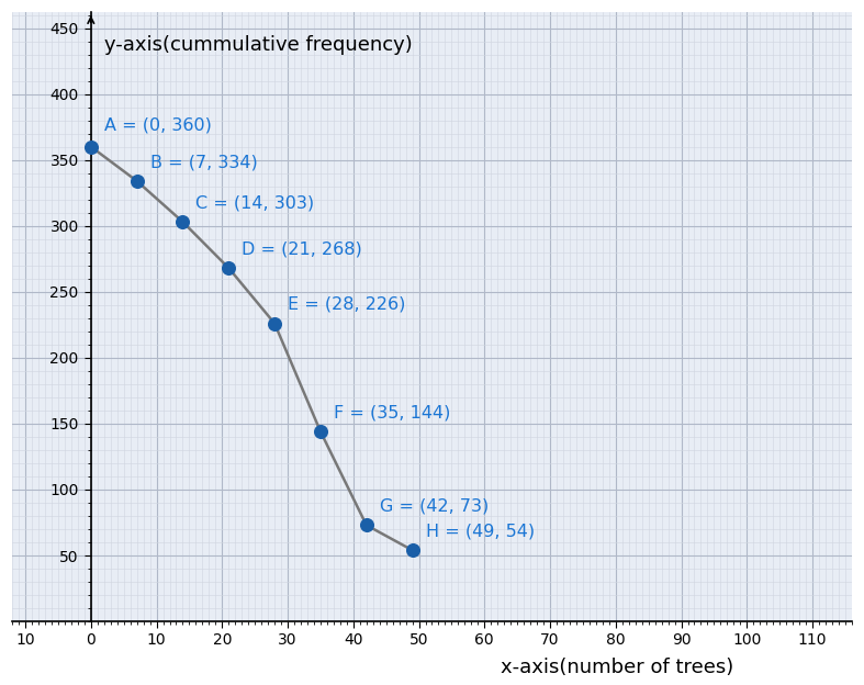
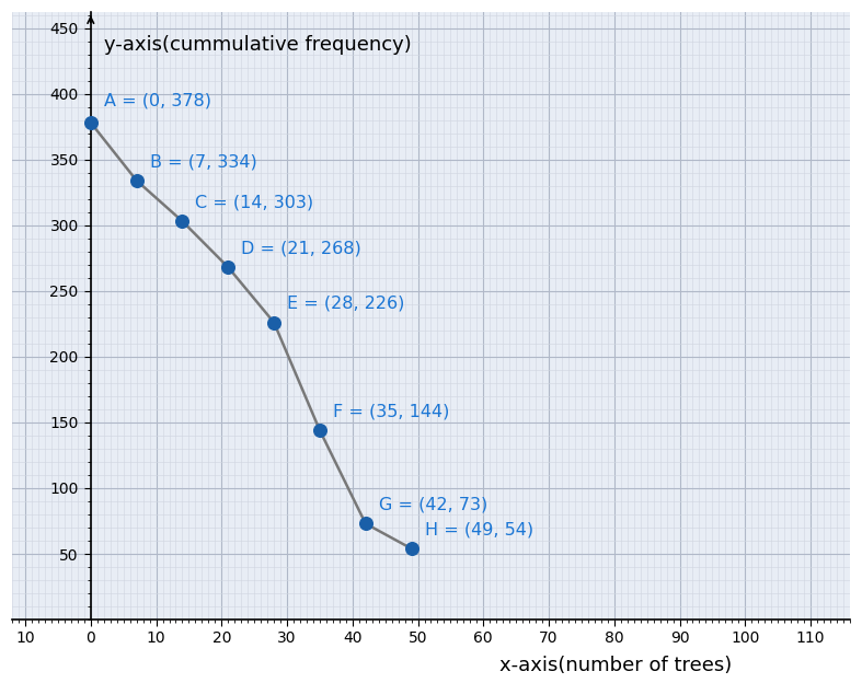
0: 360) -> 378)
